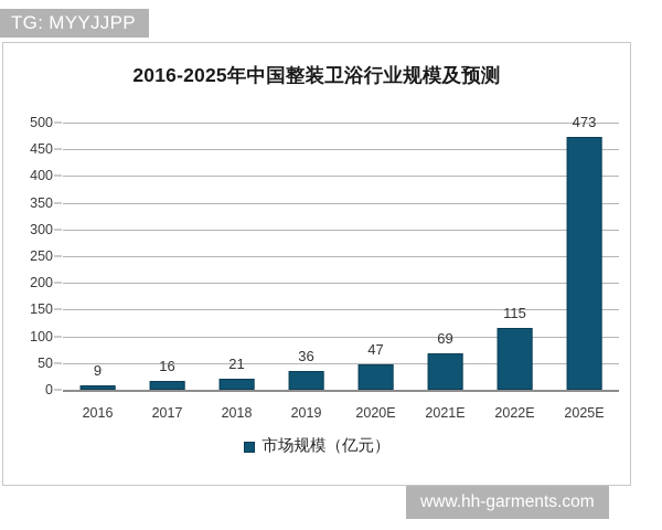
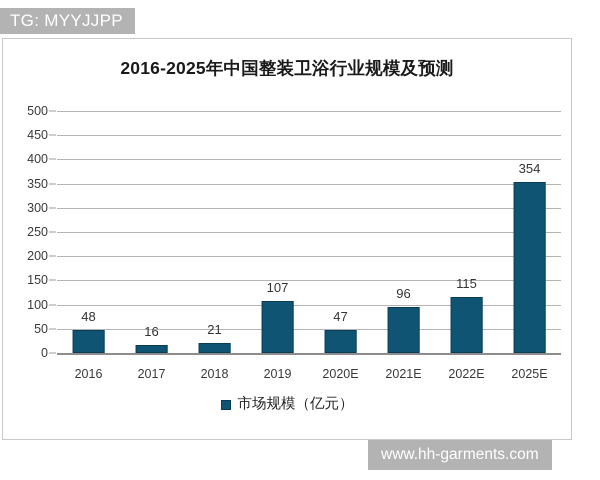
2016: 9 -> 48
2019: 36 -> 107
2021E: 69 -> 96
2025E: 473 -> 354
